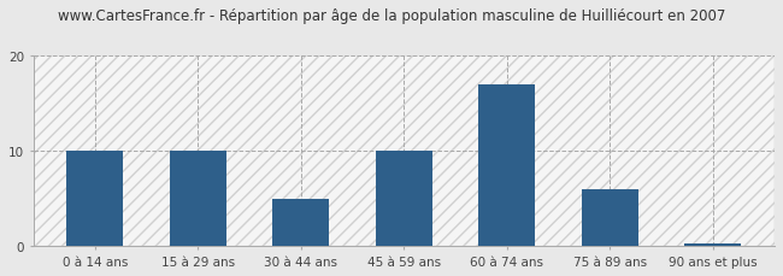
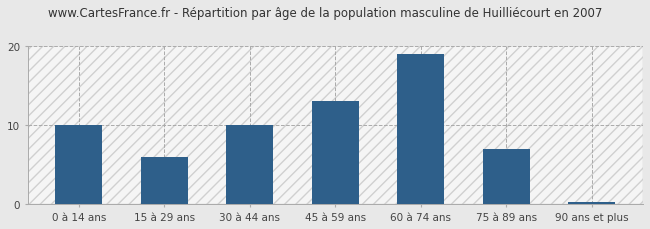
15 à 29 ans: 10.0 -> 6.0
30 à 44 ans: 5.0 -> 10.0
45 à 59 ans: 10.0 -> 13.0
60 à 74 ans: 17.0 -> 19.0
75 à 89 ans: 6.0 -> 7.0
